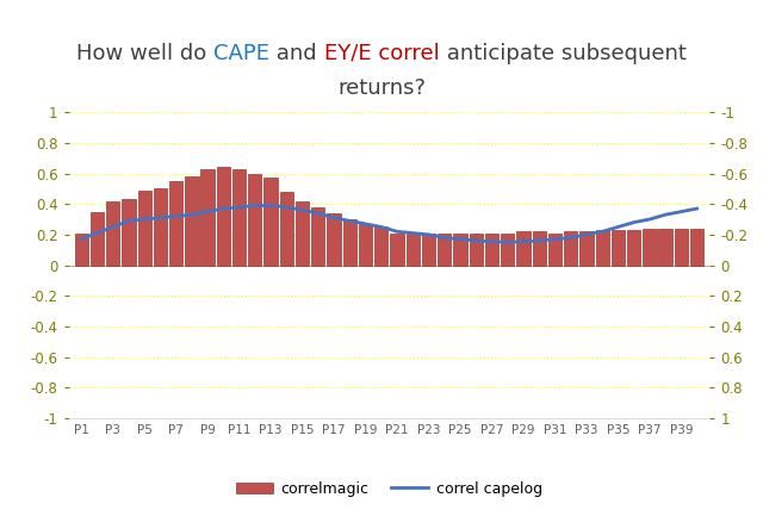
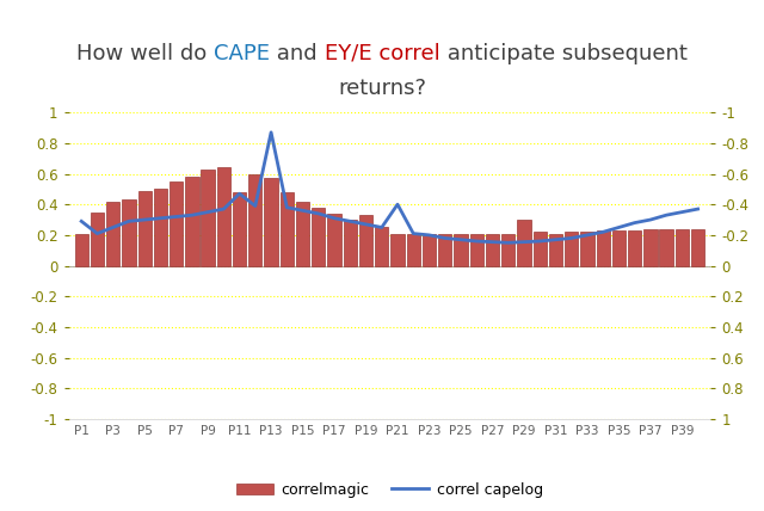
correl capelog/P1: 0.17 -> 0.29
correlmagic/P11: 0.63 -> 0.48
correl capelog/P11: 0.38 -> 0.47
correl capelog/P13: 0.39 -> 0.87
correlmagic/P19: 0.27 -> 0.33
correl capelog/P21: 0.22 -> 0.40
correlmagic/P29: 0.22 -> 0.30
